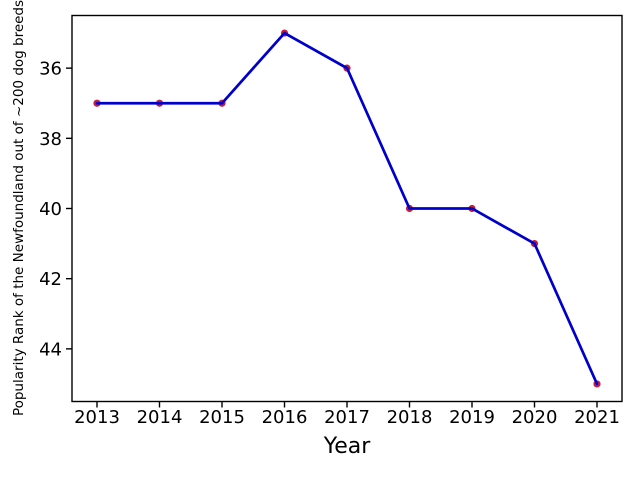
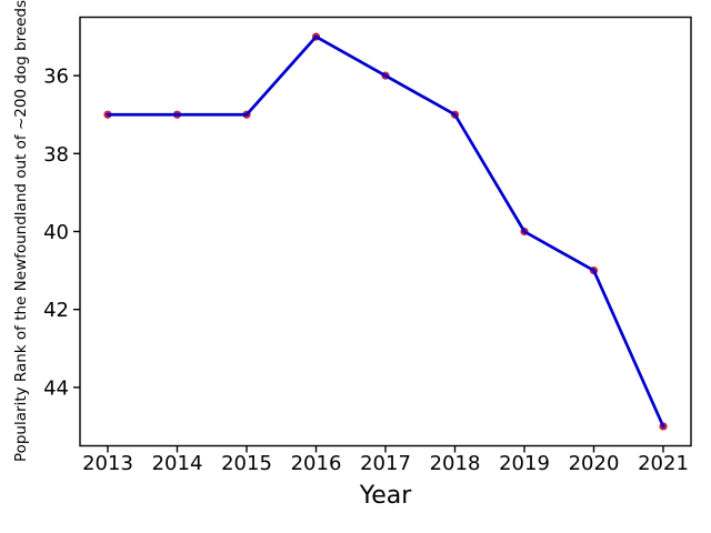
2018: 40 -> 37
